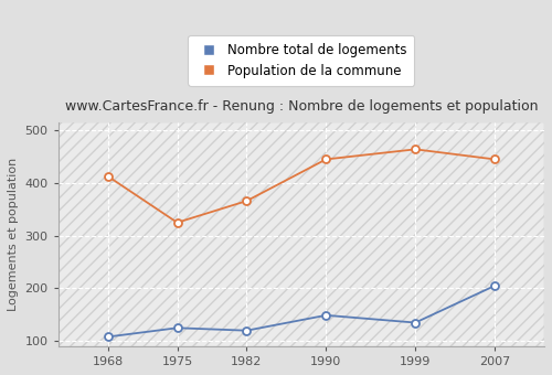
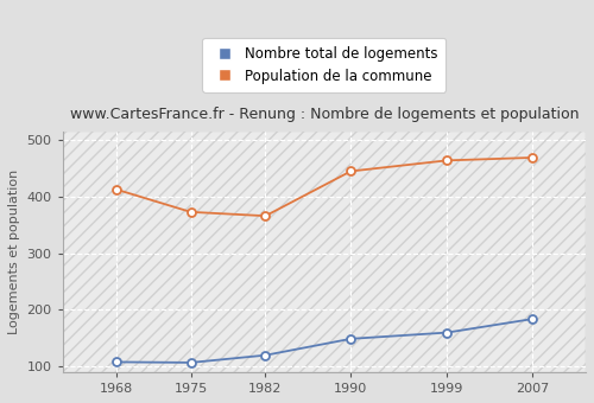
Nombre total de logements/1975: 125 -> 107
Population de la commune/1975: 325 -> 373
Nombre total de logements/1999: 135 -> 160
Nombre total de logements/2007: 205 -> 184
Population de la commune/2007: 445 -> 469
